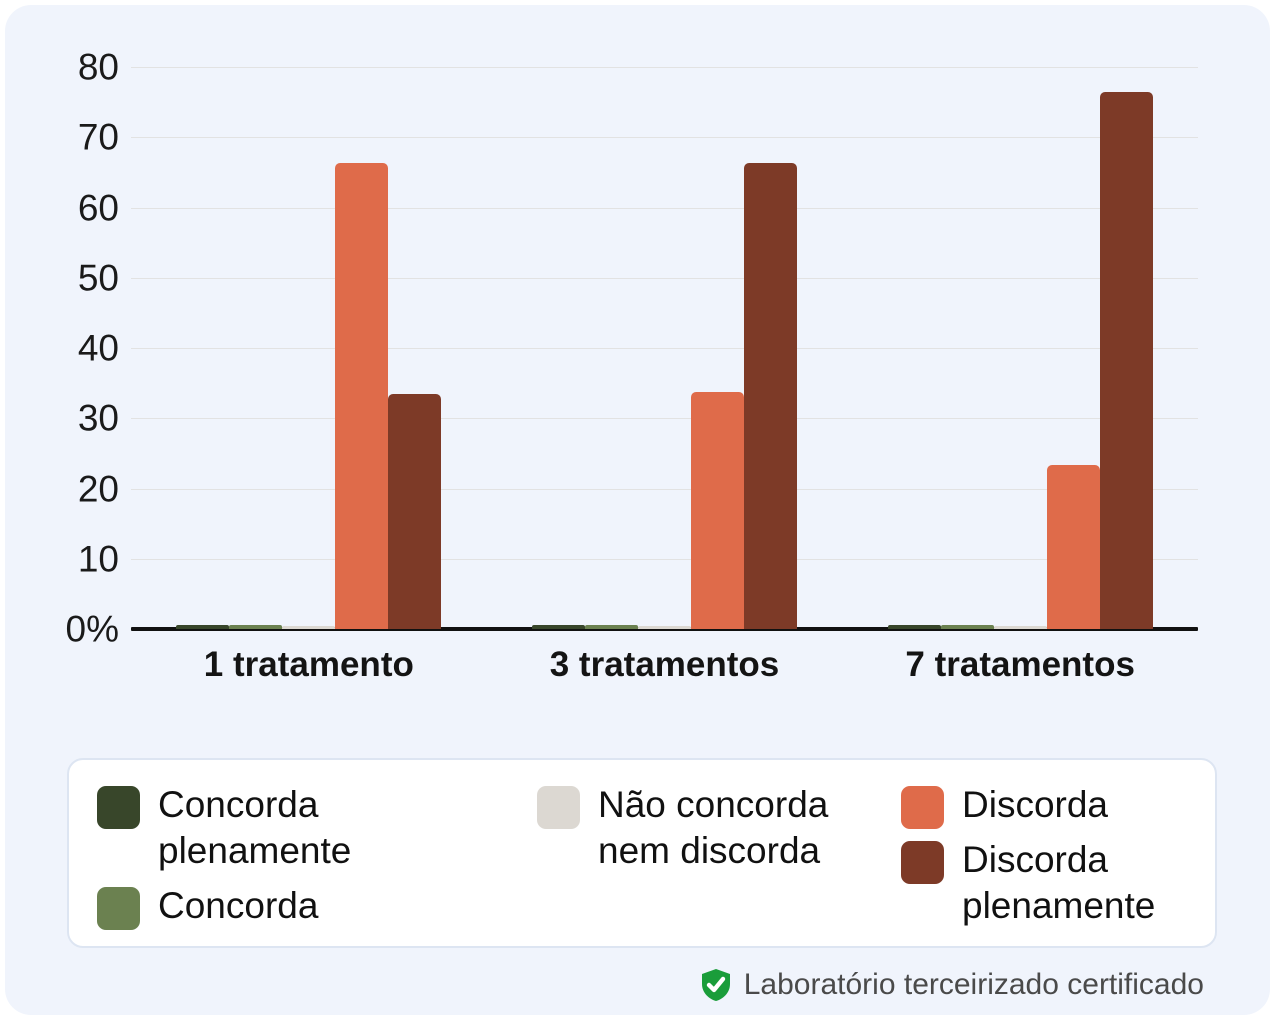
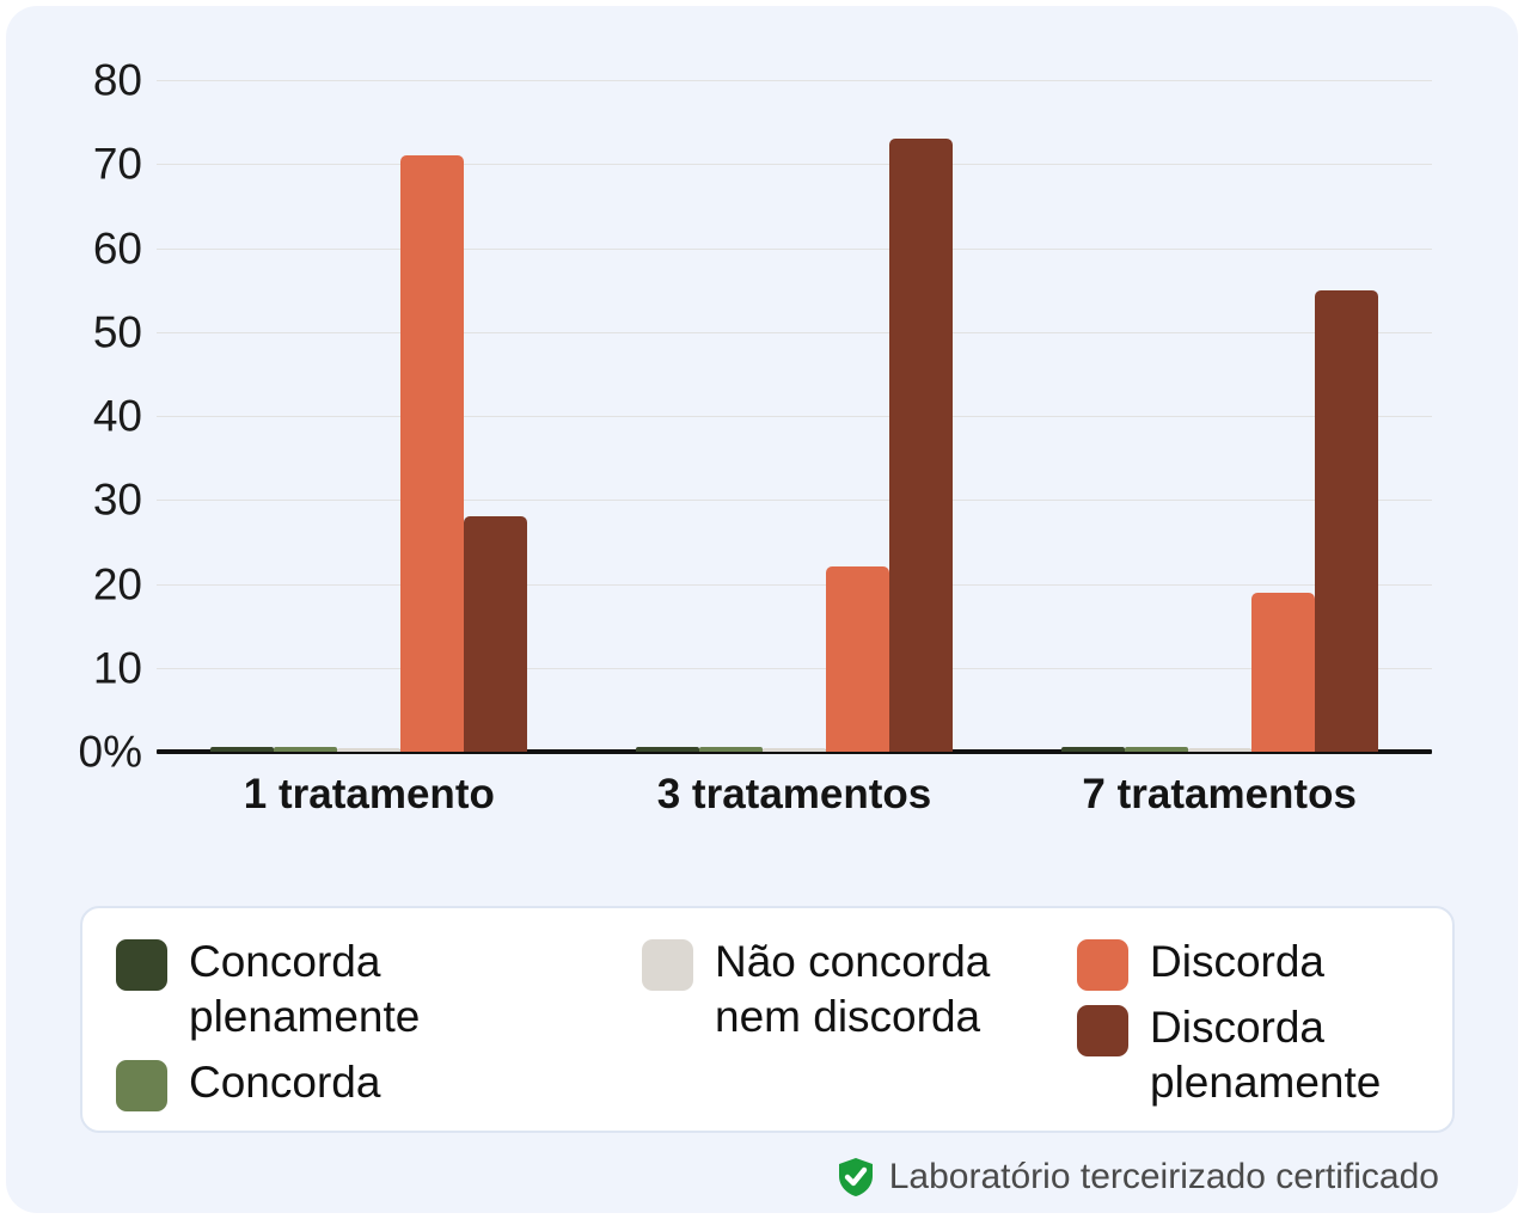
Discorda/1 tratamento: 66 -> 71
Discorda plenamente/1 tratamento: 34 -> 28
Discorda/3 tratamentos: 34 -> 22
Discorda plenamente/3 tratamentos: 66 -> 73
Discorda/7 tratamentos: 23 -> 19
Discorda plenamente/7 tratamentos: 76 -> 55
